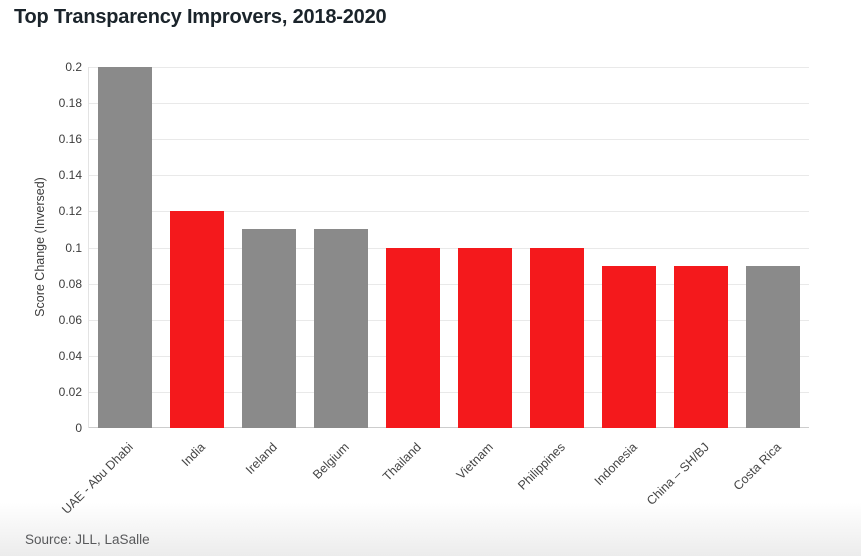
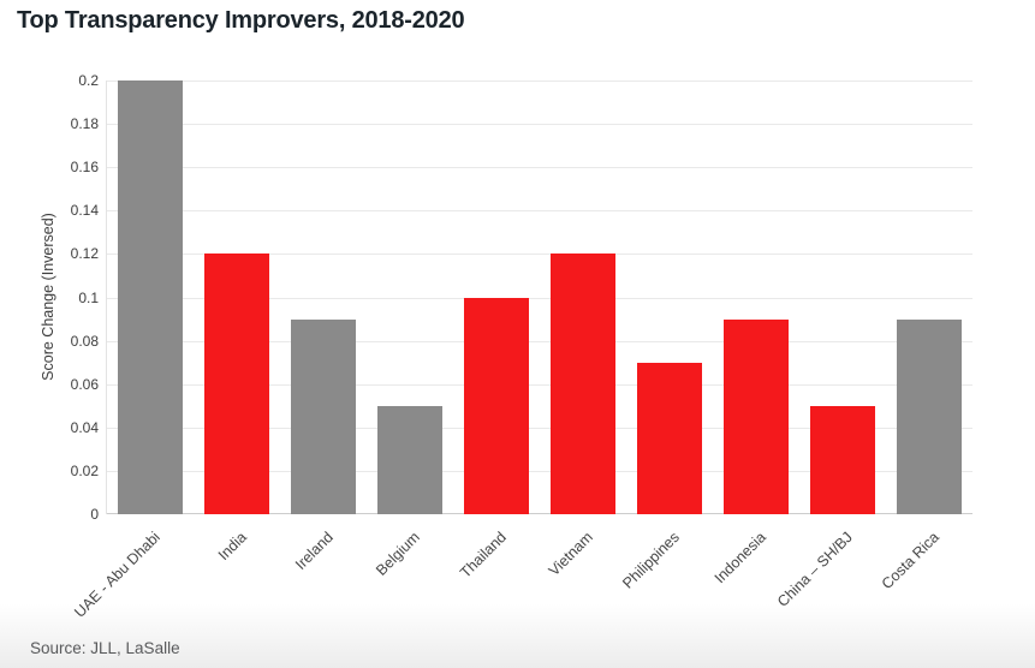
Ireland: 0.11 -> 0.09
Belgium: 0.11 -> 0.05
Vietnam: 0.10 -> 0.12
Philippines: 0.10 -> 0.07
China – SH/BJ: 0.09 -> 0.05
